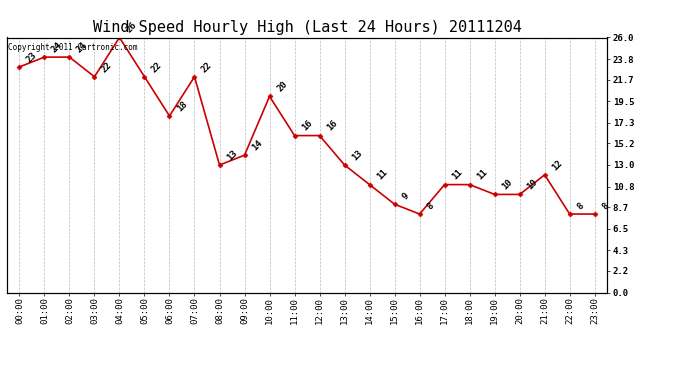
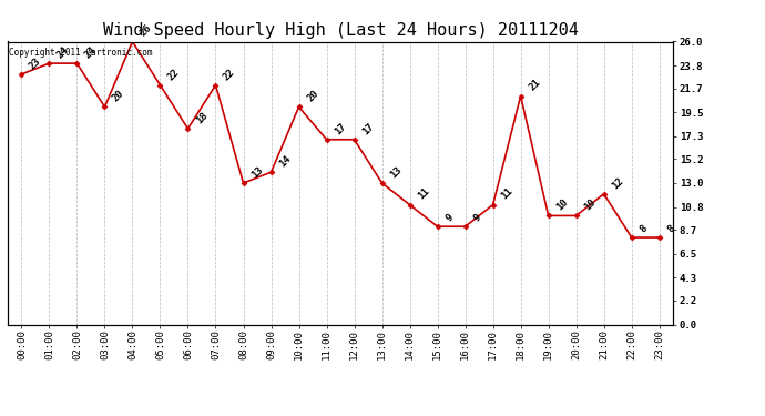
03:00: 22 -> 20
11:00: 16 -> 17
12:00: 16 -> 17
16:00: 8 -> 9
18:00: 11 -> 21
